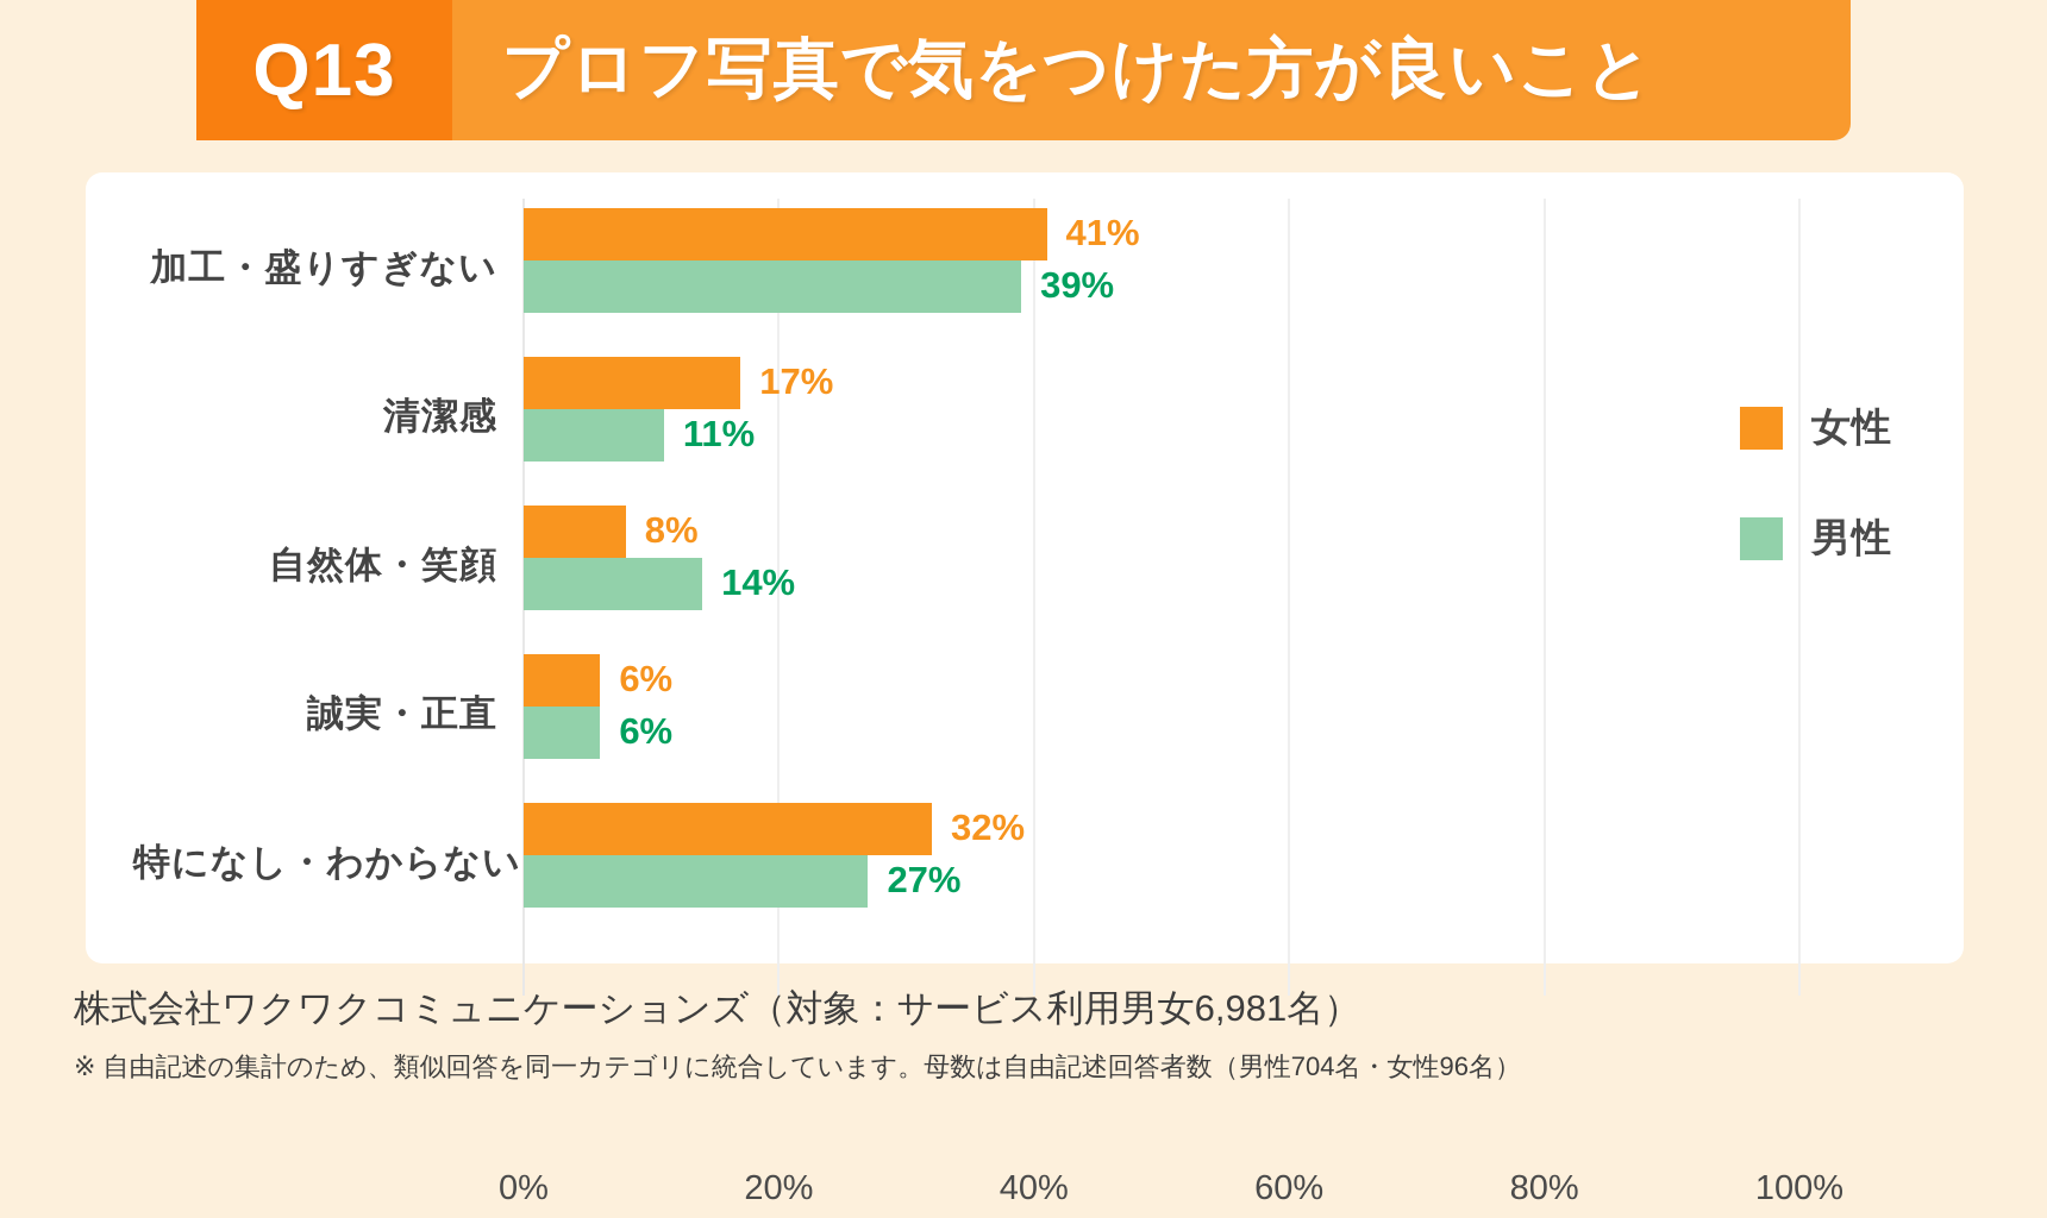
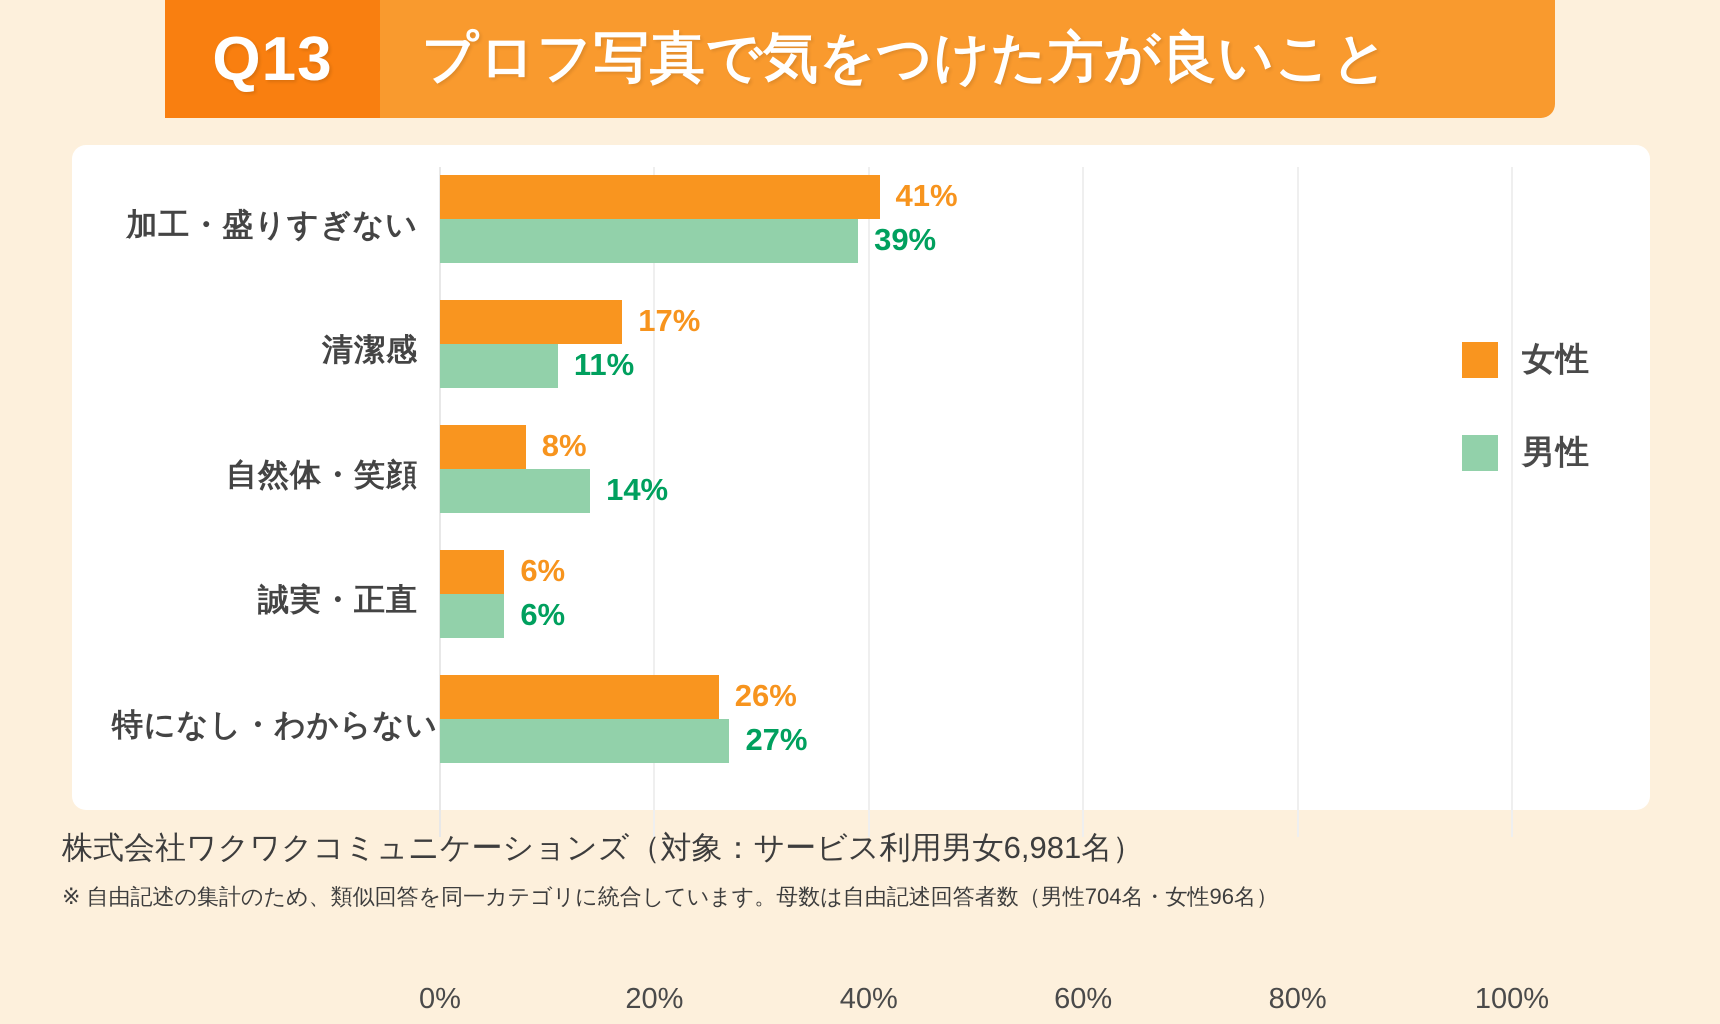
女性/特になし・わからない: 32% -> 26%
